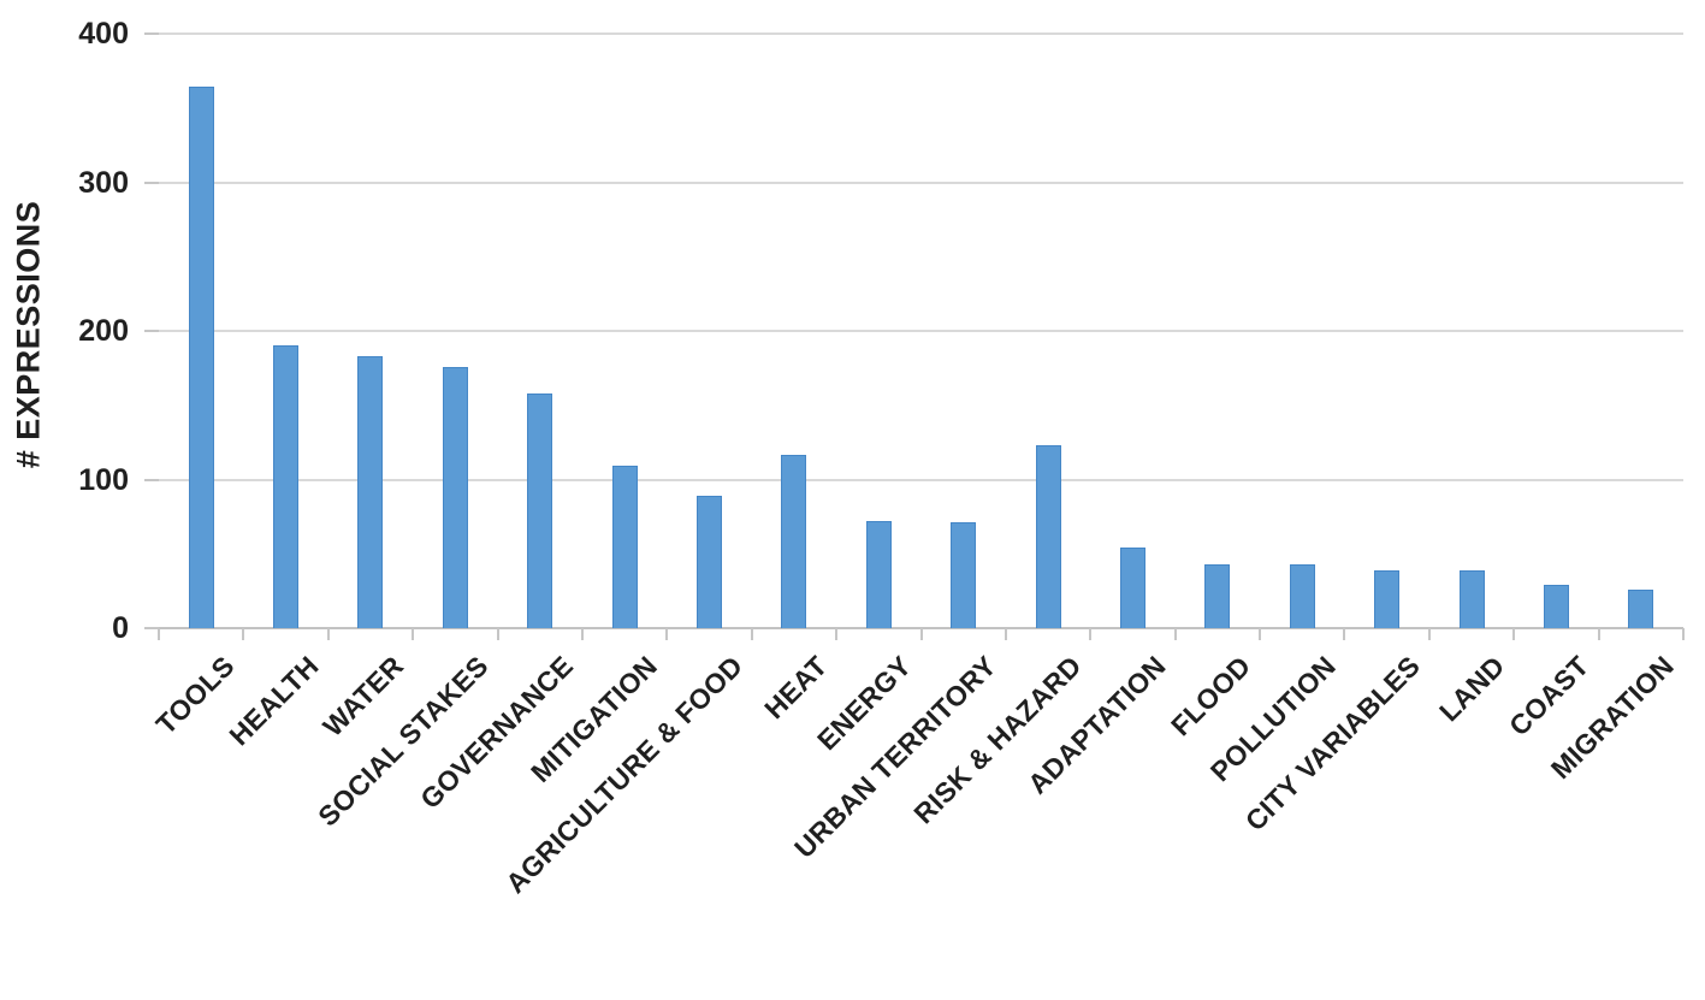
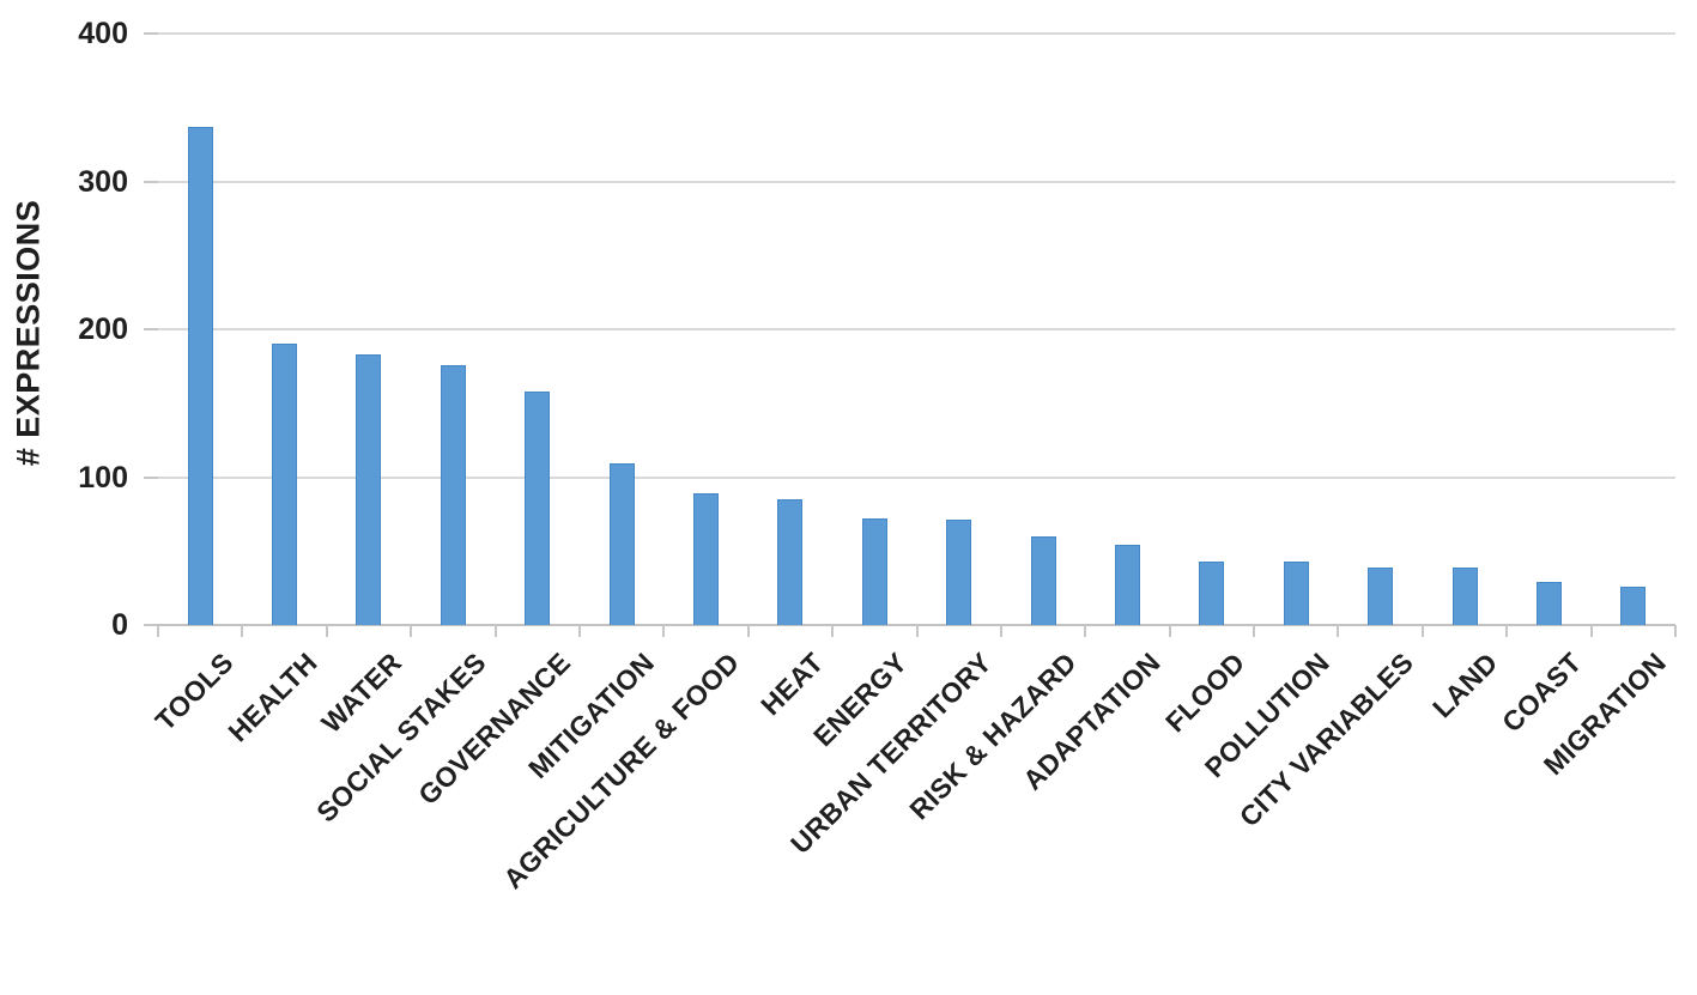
TOOLS: 364 -> 337
HEAT: 117 -> 85
RISK & HAZARD: 123 -> 60
